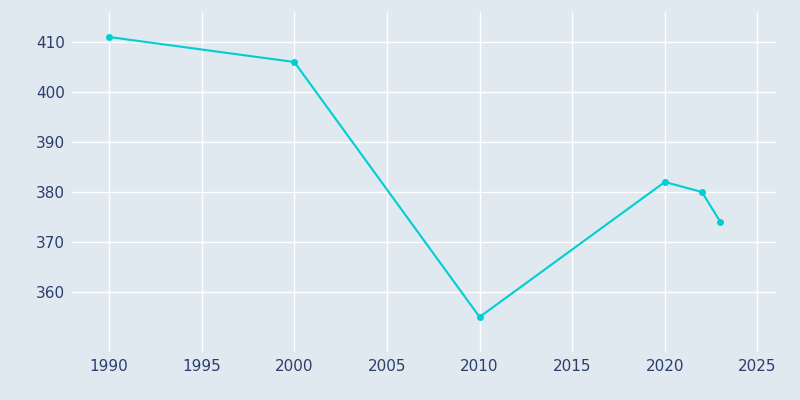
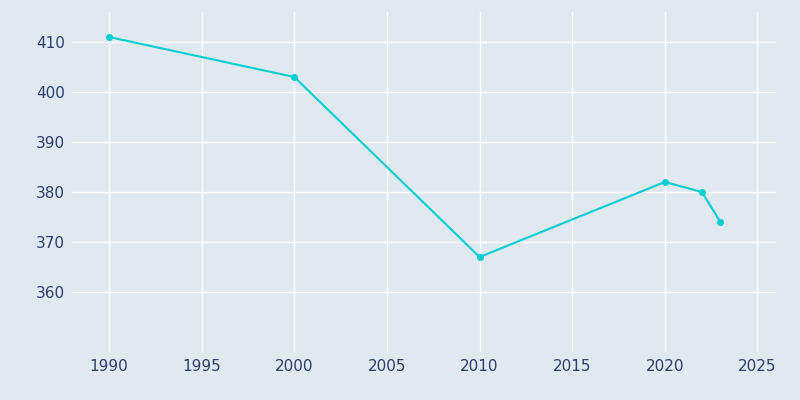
2000: 406 -> 403
2010: 355 -> 367
